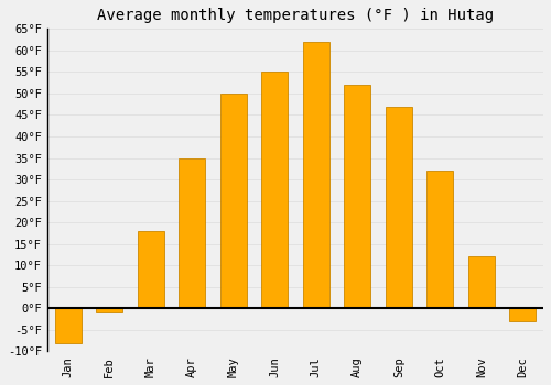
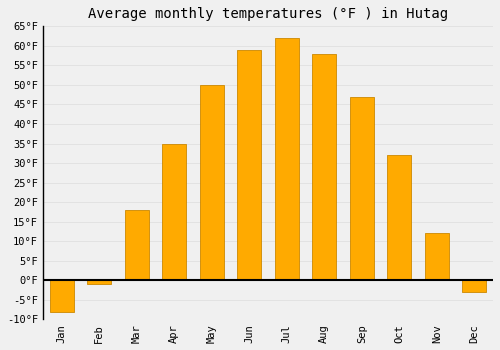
Jun: 55°F -> 59°F
Aug: 52°F -> 58°F
